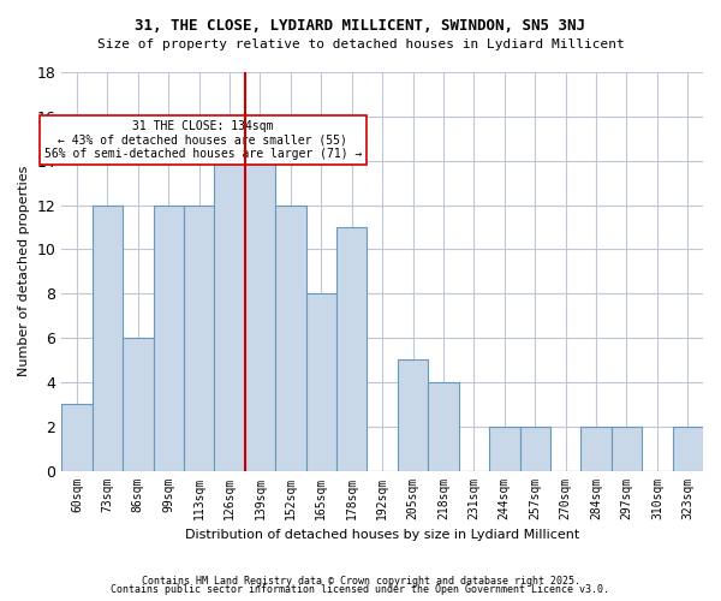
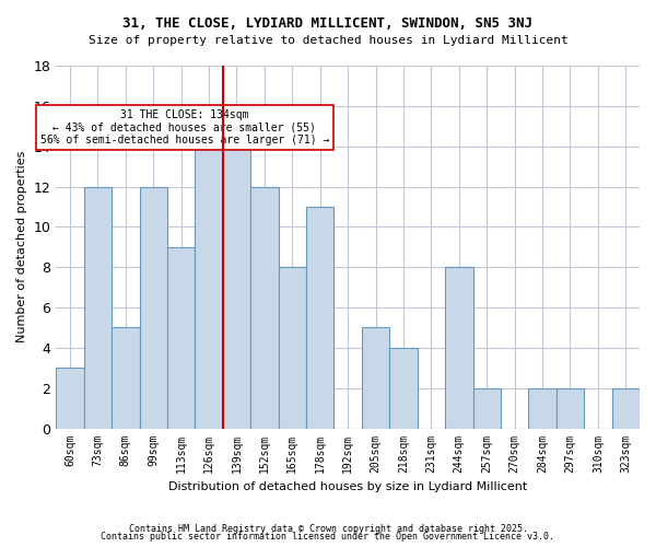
86sqm: 6 -> 5
113sqm: 12 -> 9
244sqm: 2 -> 8
